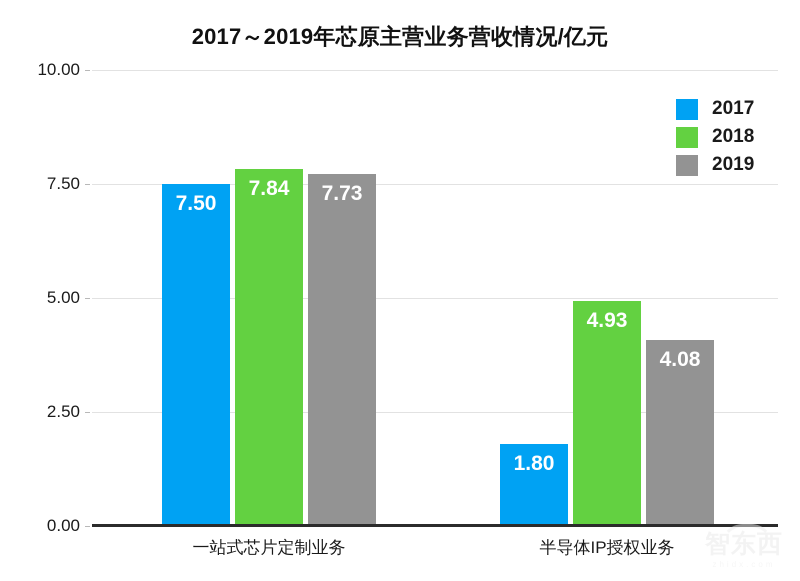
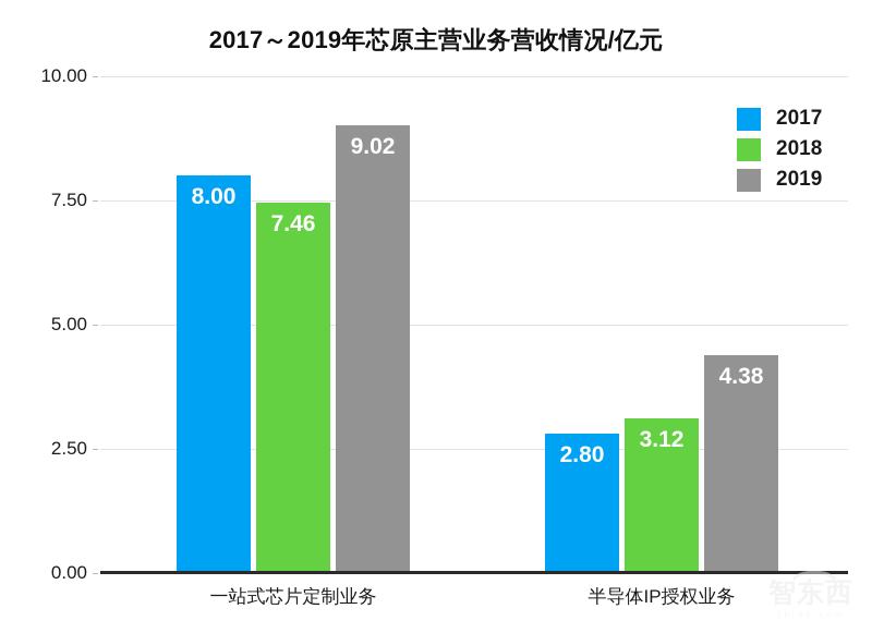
2017/一站式芯片定制业务: 7.50 -> 8.00
2018/一站式芯片定制业务: 7.84 -> 7.46
2019/一站式芯片定制业务: 7.73 -> 9.02
2017/半导体IP授权业务: 1.80 -> 2.80
2018/半导体IP授权业务: 4.93 -> 3.12
2019/半导体IP授权业务: 4.08 -> 4.38
